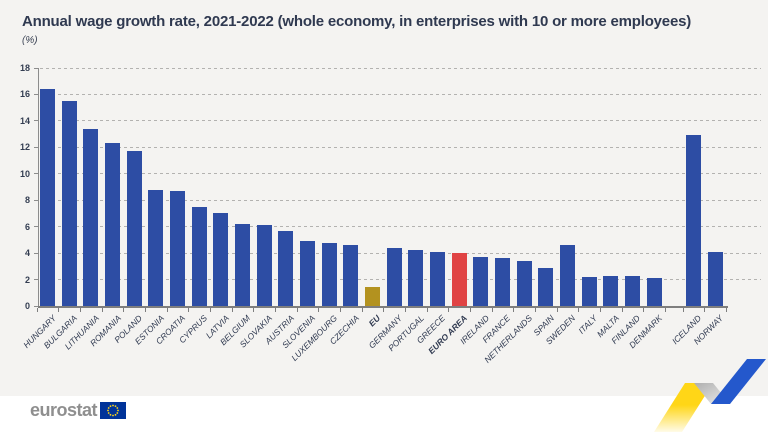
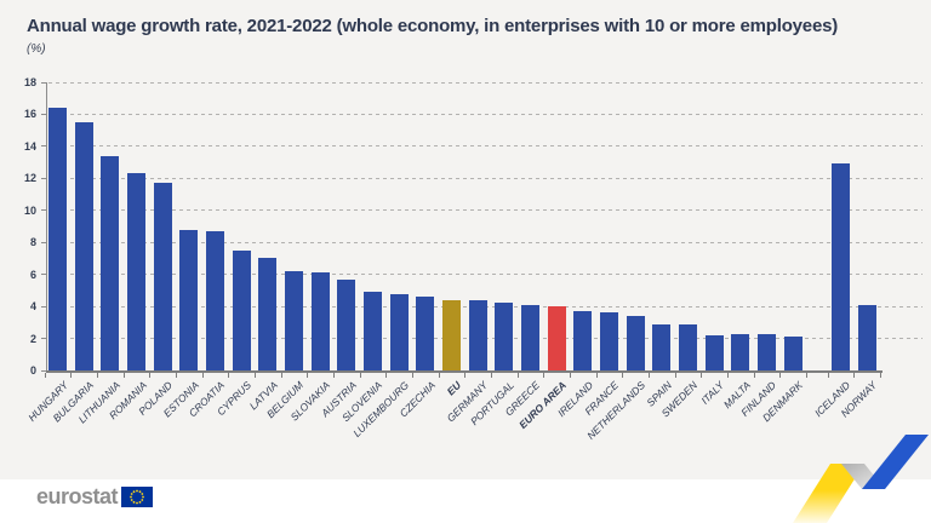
EU: 1.4 -> 4.4
SWEDEN: 4.6 -> 2.9
